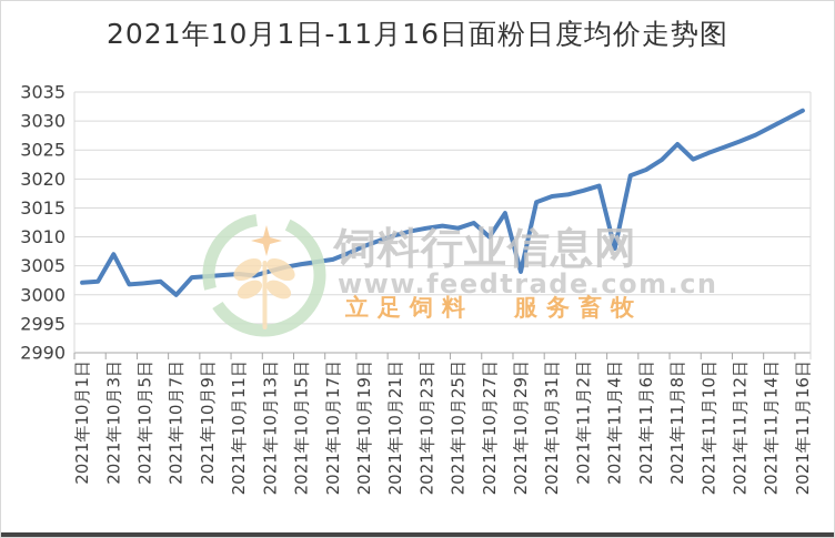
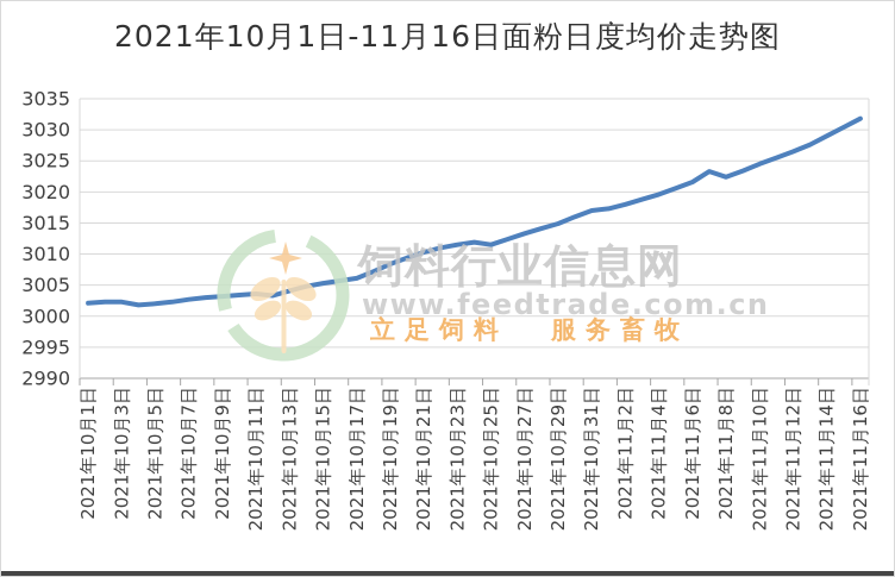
2021年10月3日: 3007 -> 3002
2021年10月7日: 3000 -> 3003
2021年10月27日: 3010 -> 3013
2021年10月29日: 3004 -> 3015
2021年11月4日: 3008 -> 3020
2021年11月8日: 3026 -> 3022
